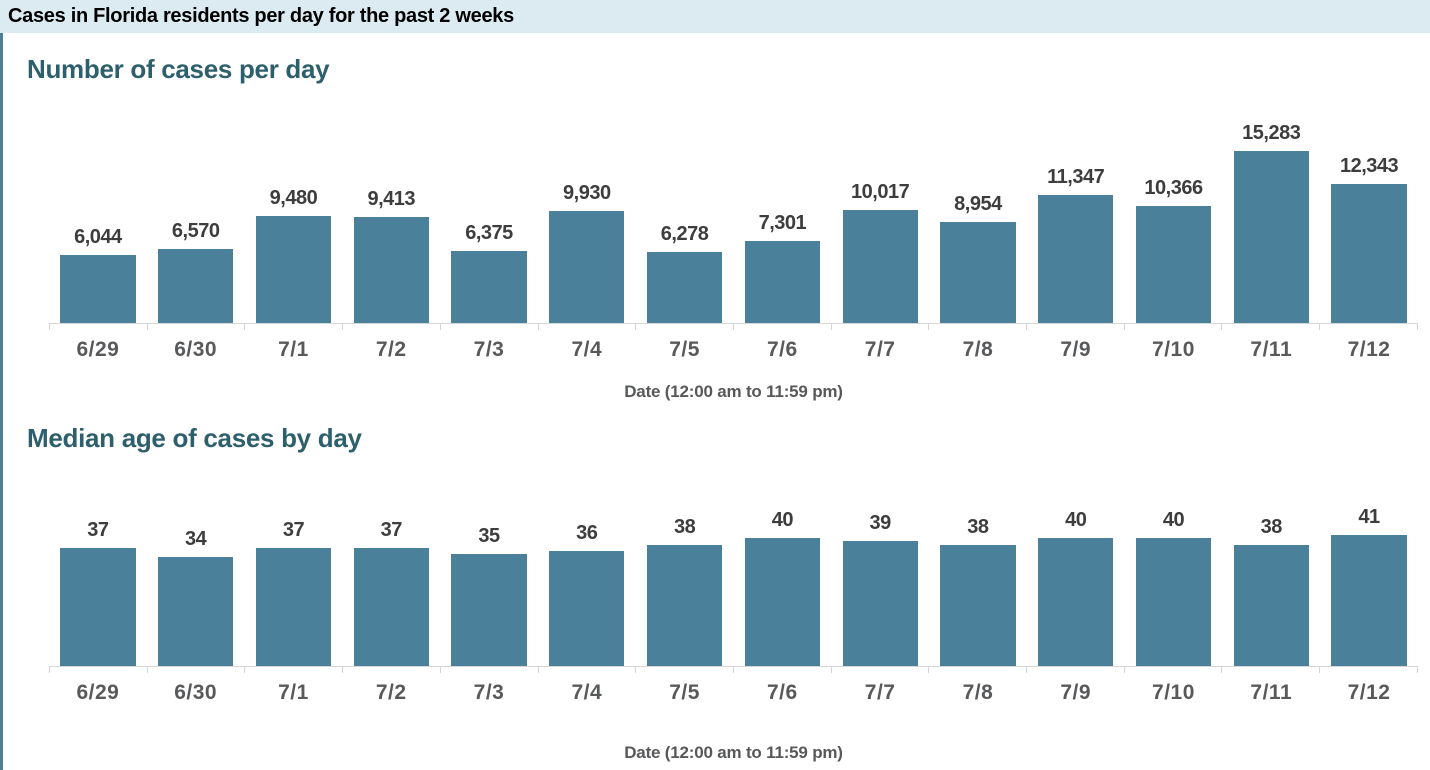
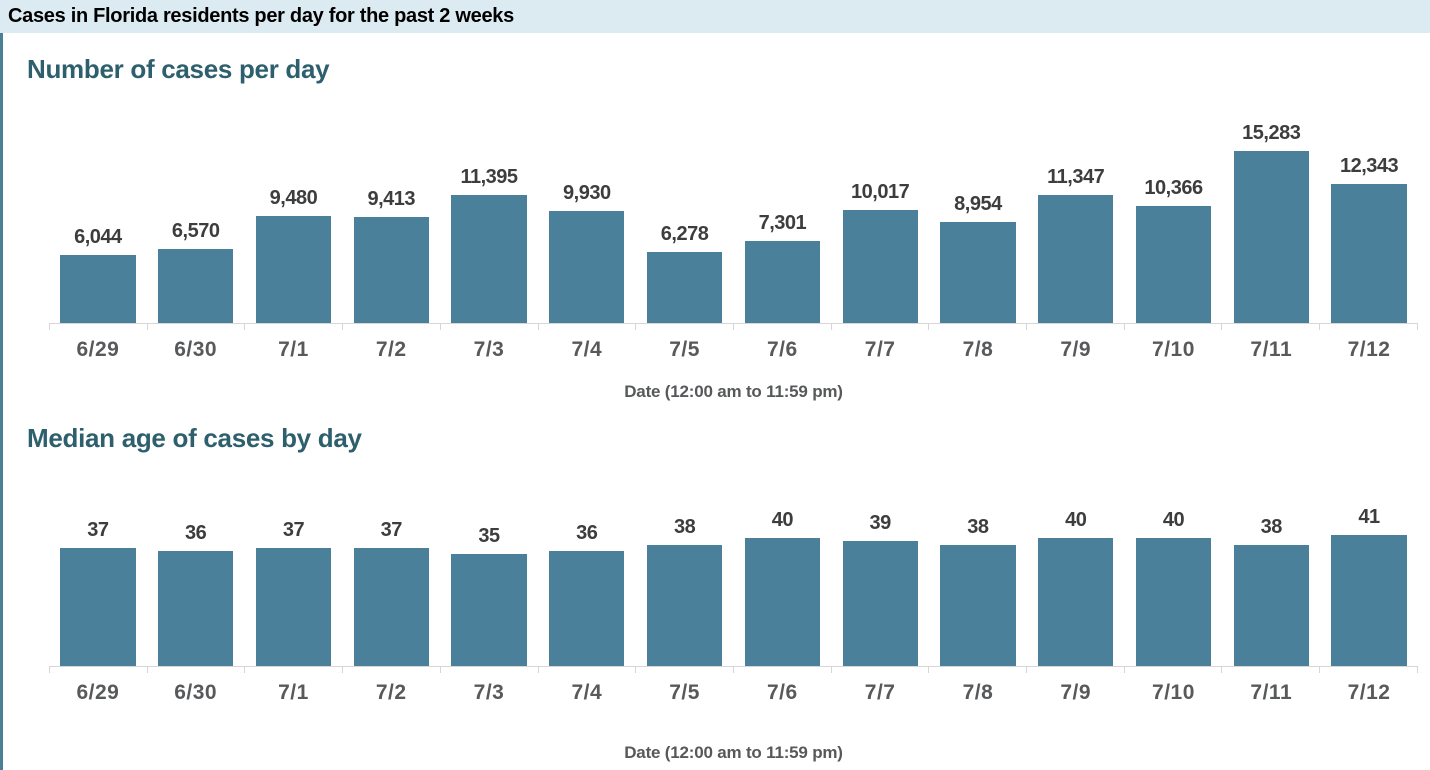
Number of cases per day/7/3: 6,375 -> 11,395
Median age of cases by day/6/30: 34 -> 36
